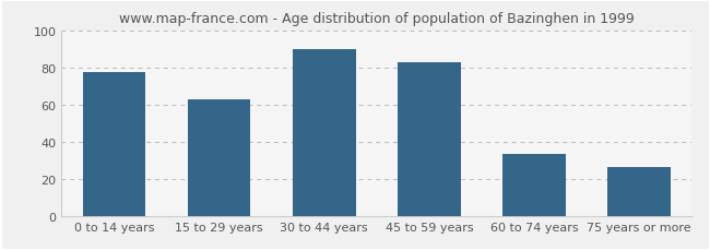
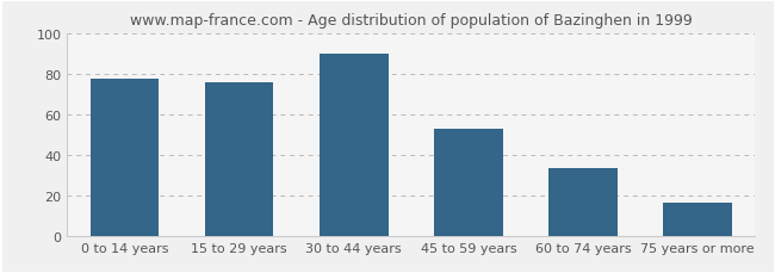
15 to 29 years: 63 -> 76
45 to 59 years: 83 -> 53
75 years or more: 27 -> 17
